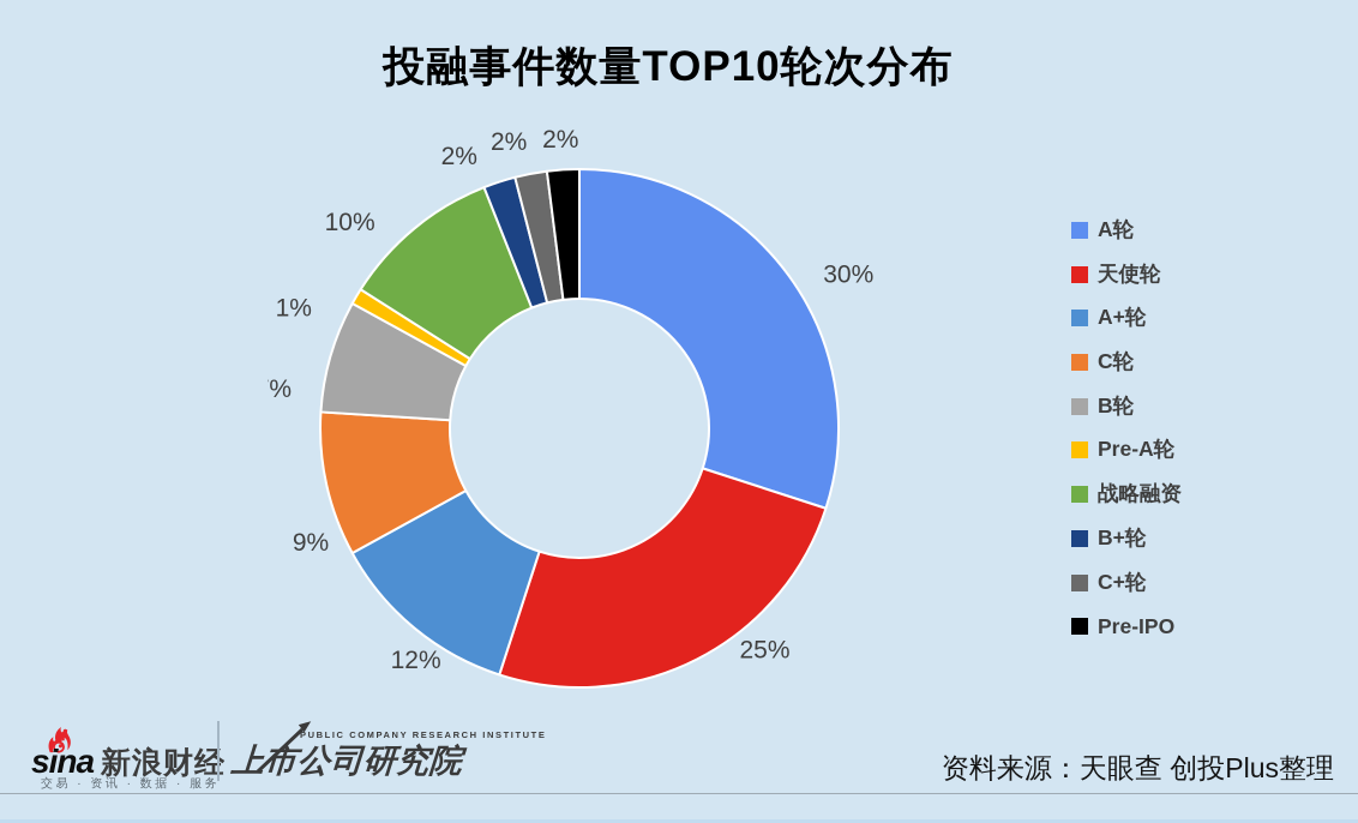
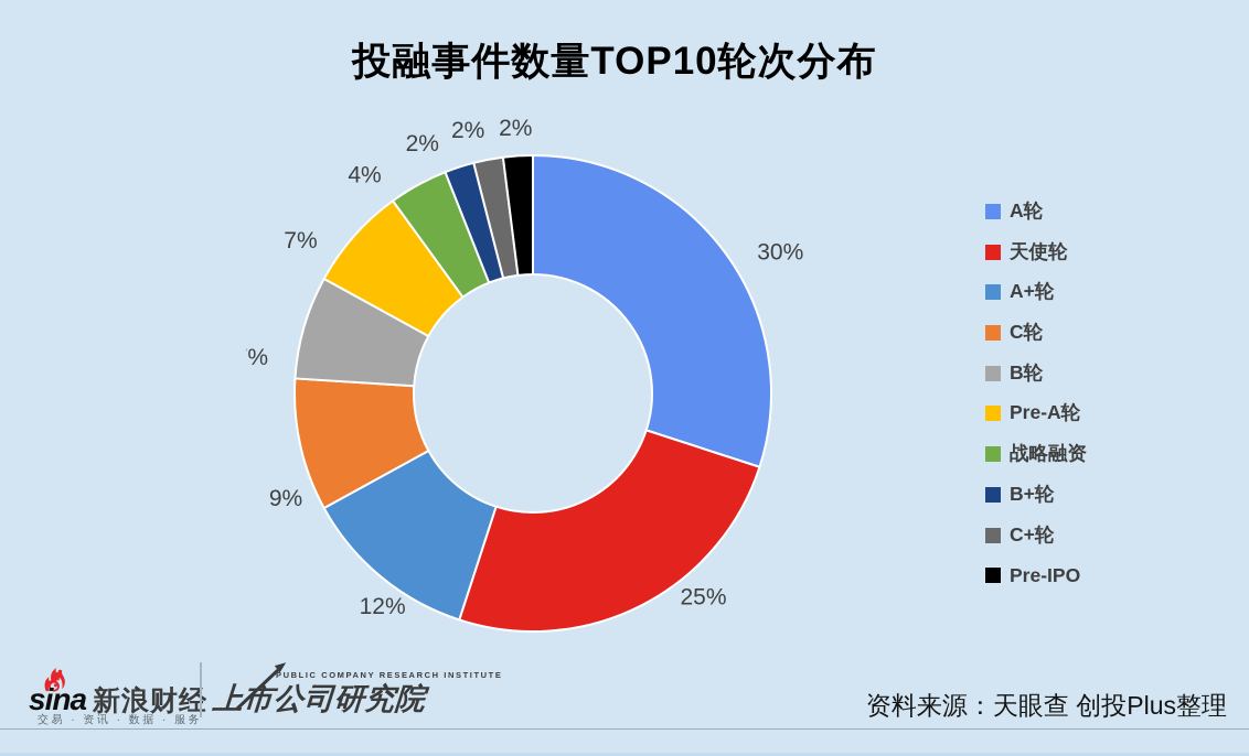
Pre-A轮: 1% -> 7%
战略融资: 10% -> 4%
